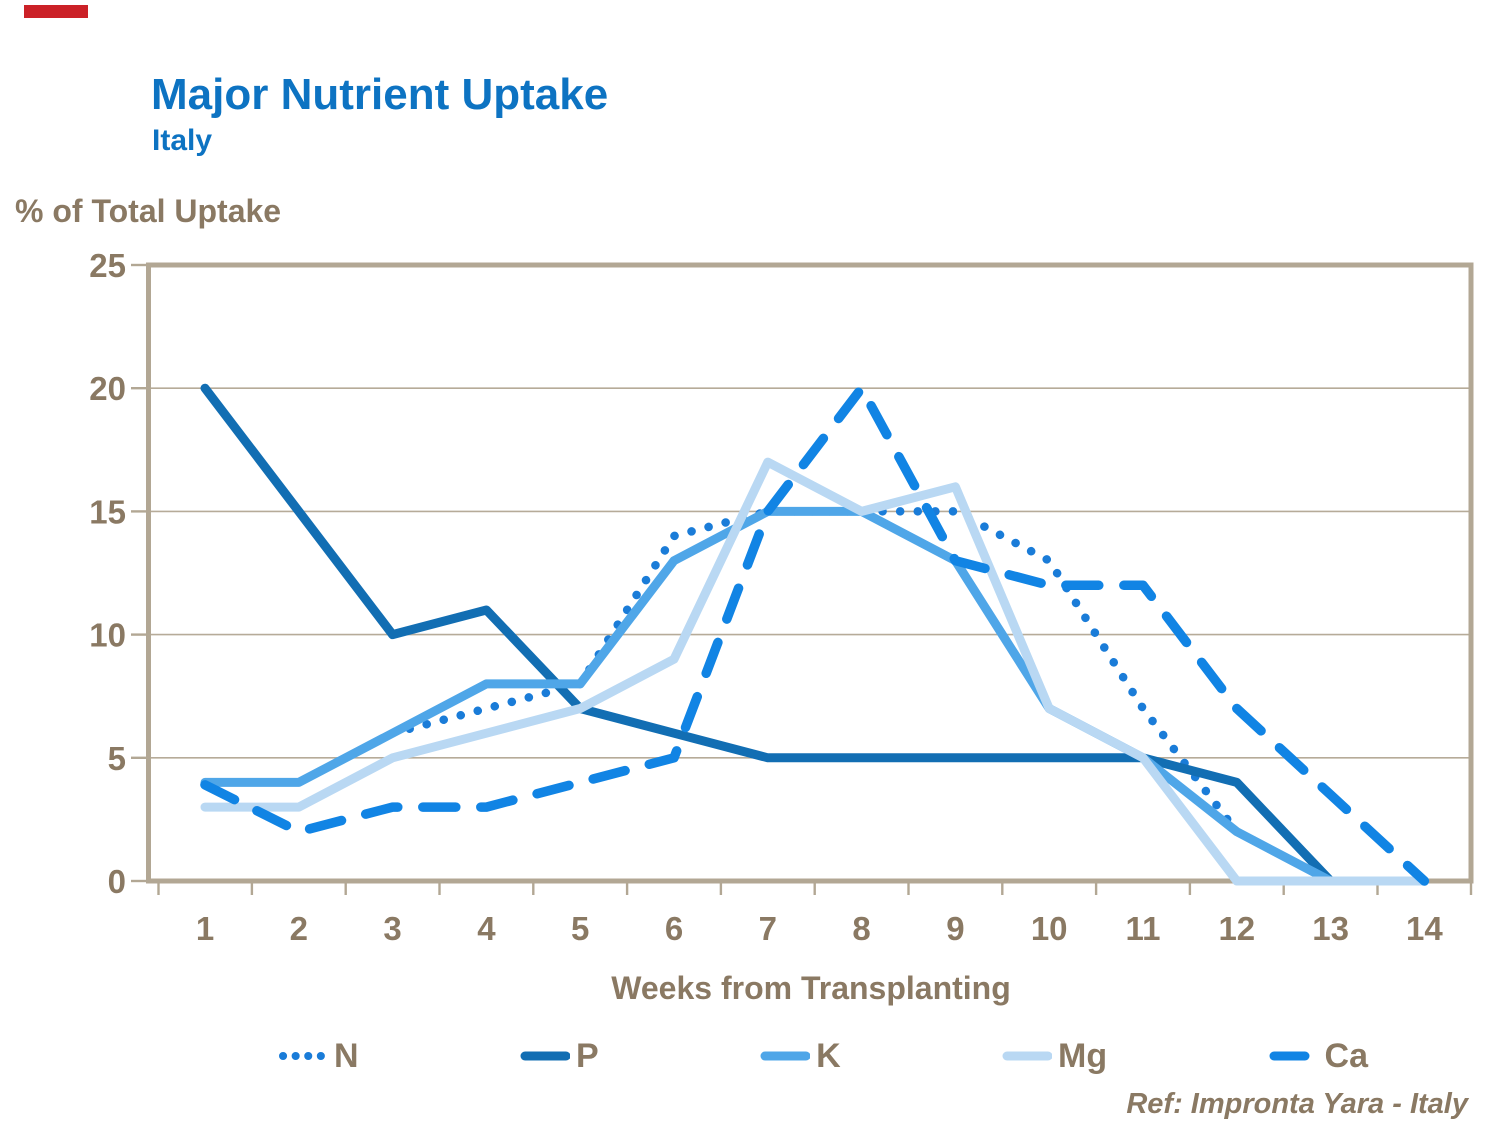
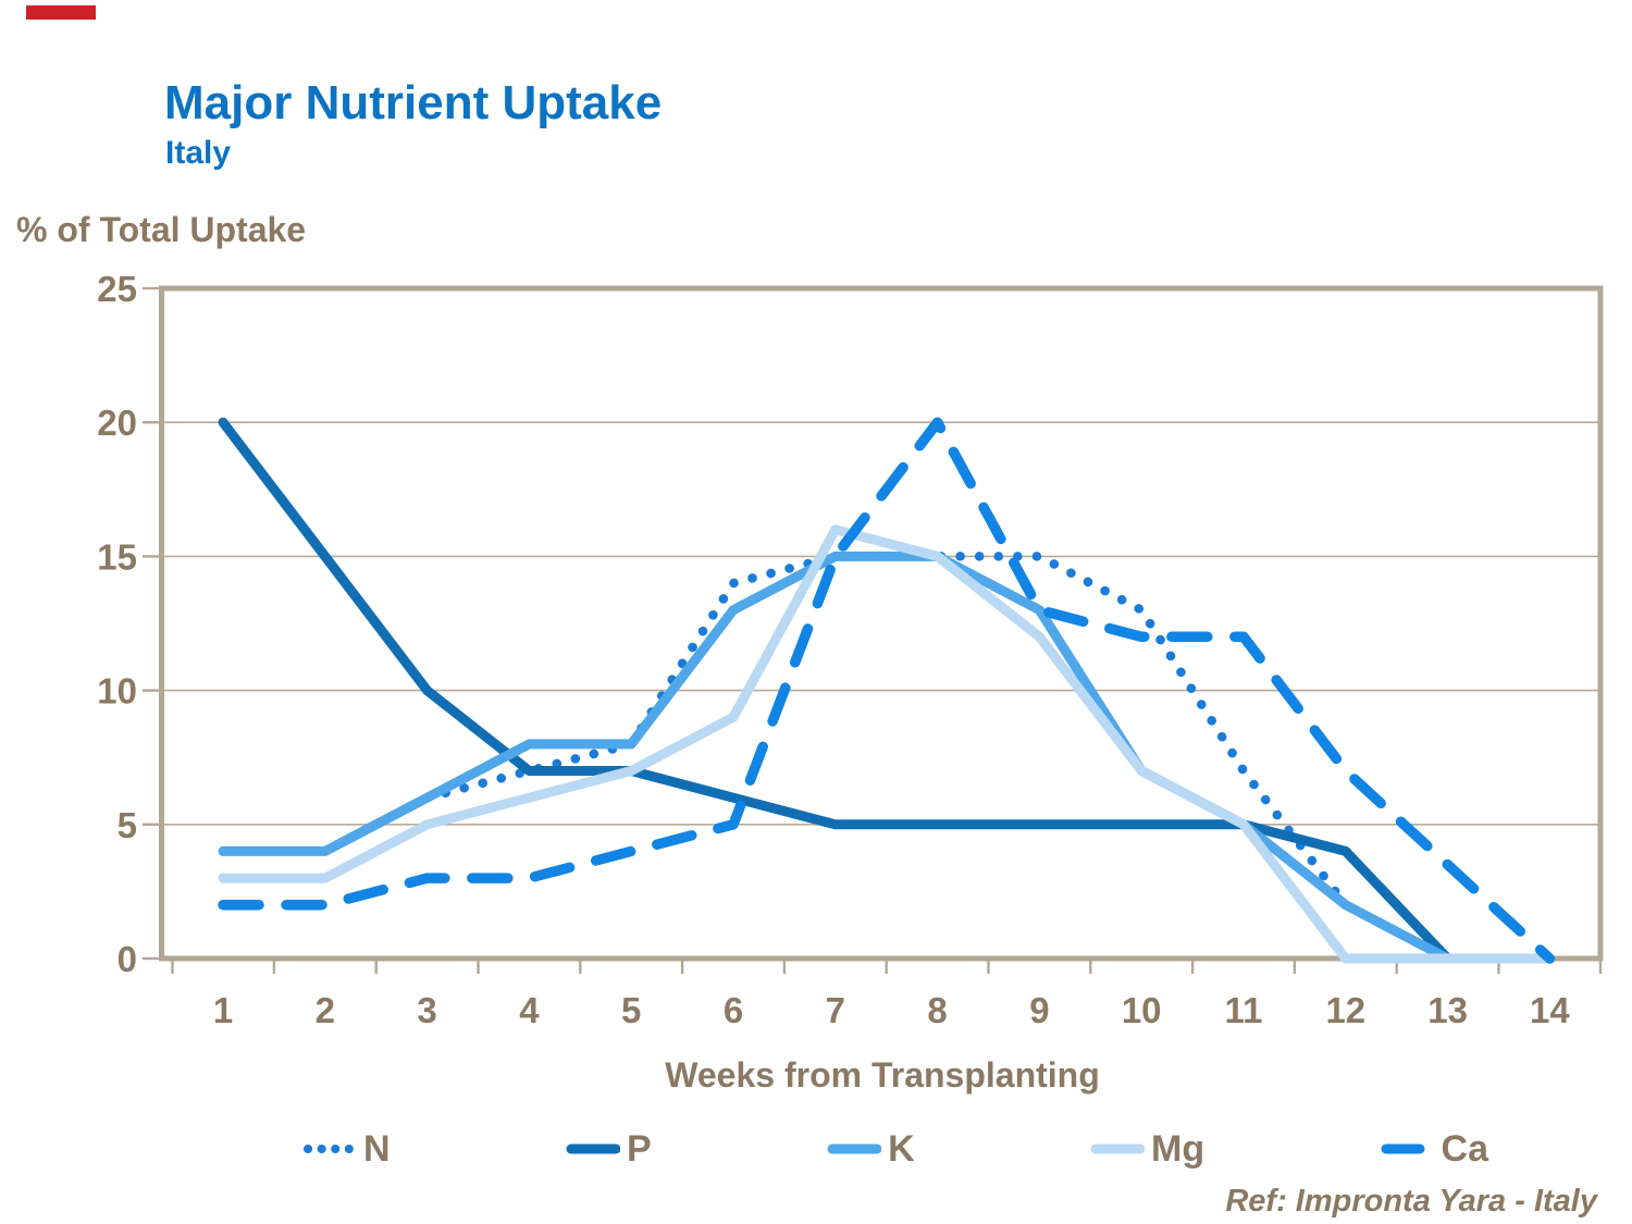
Ca/1: 3.9 -> 2.0
P/4: 11 -> 7
Mg/7: 17 -> 16
Mg/9: 16 -> 12
